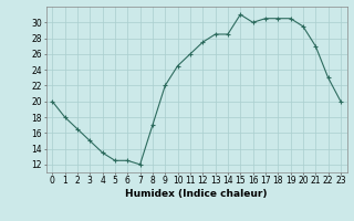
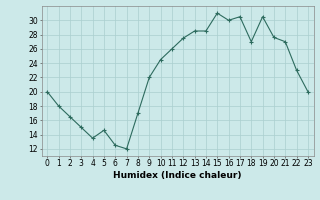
5: 12.5 -> 14.6
18: 30.5 -> 27.0
20: 29.5 -> 27.6
